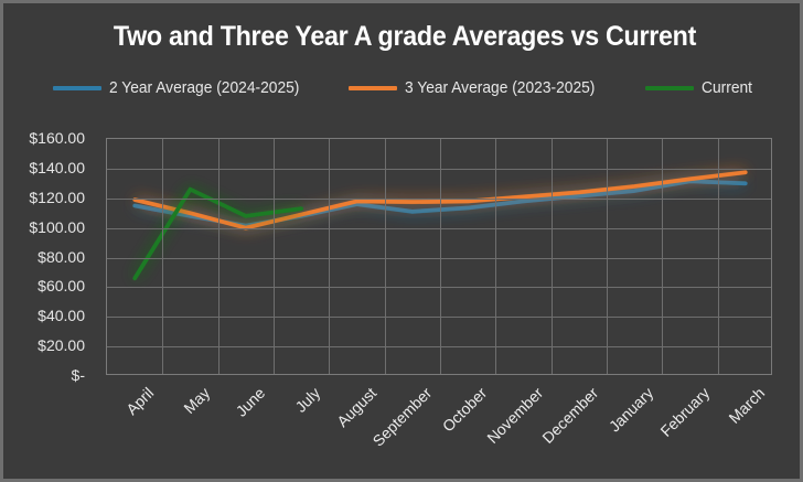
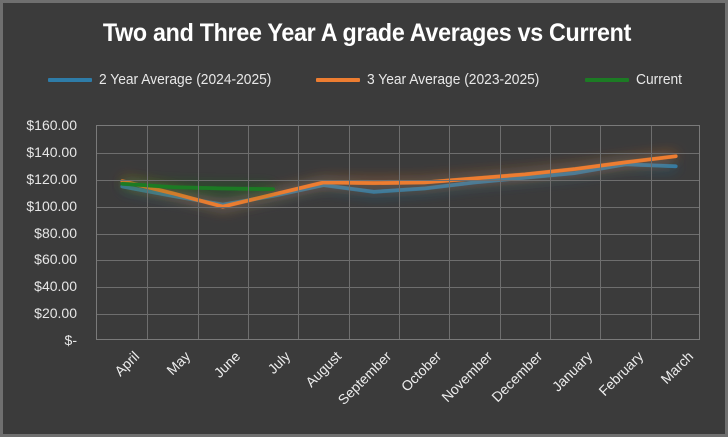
Current/April: $66 -> $117
Current/May: $126 -> $114
Current/June: $108 -> $114
